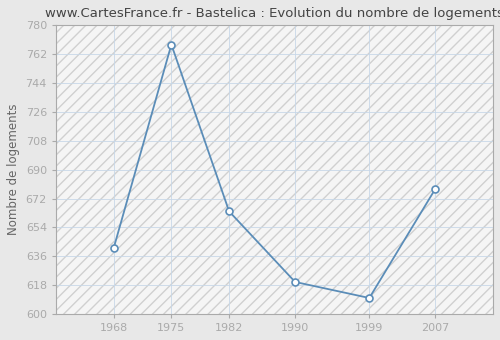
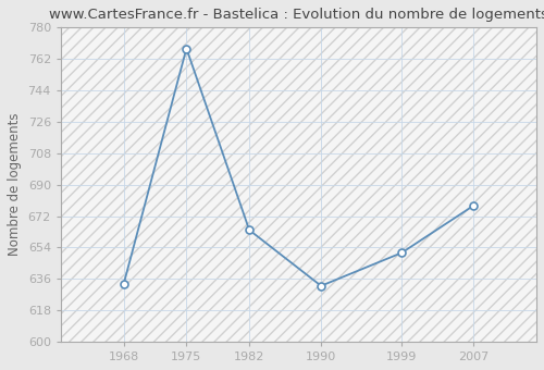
1968: 641 -> 633
1990: 620 -> 632
1999: 610 -> 651
